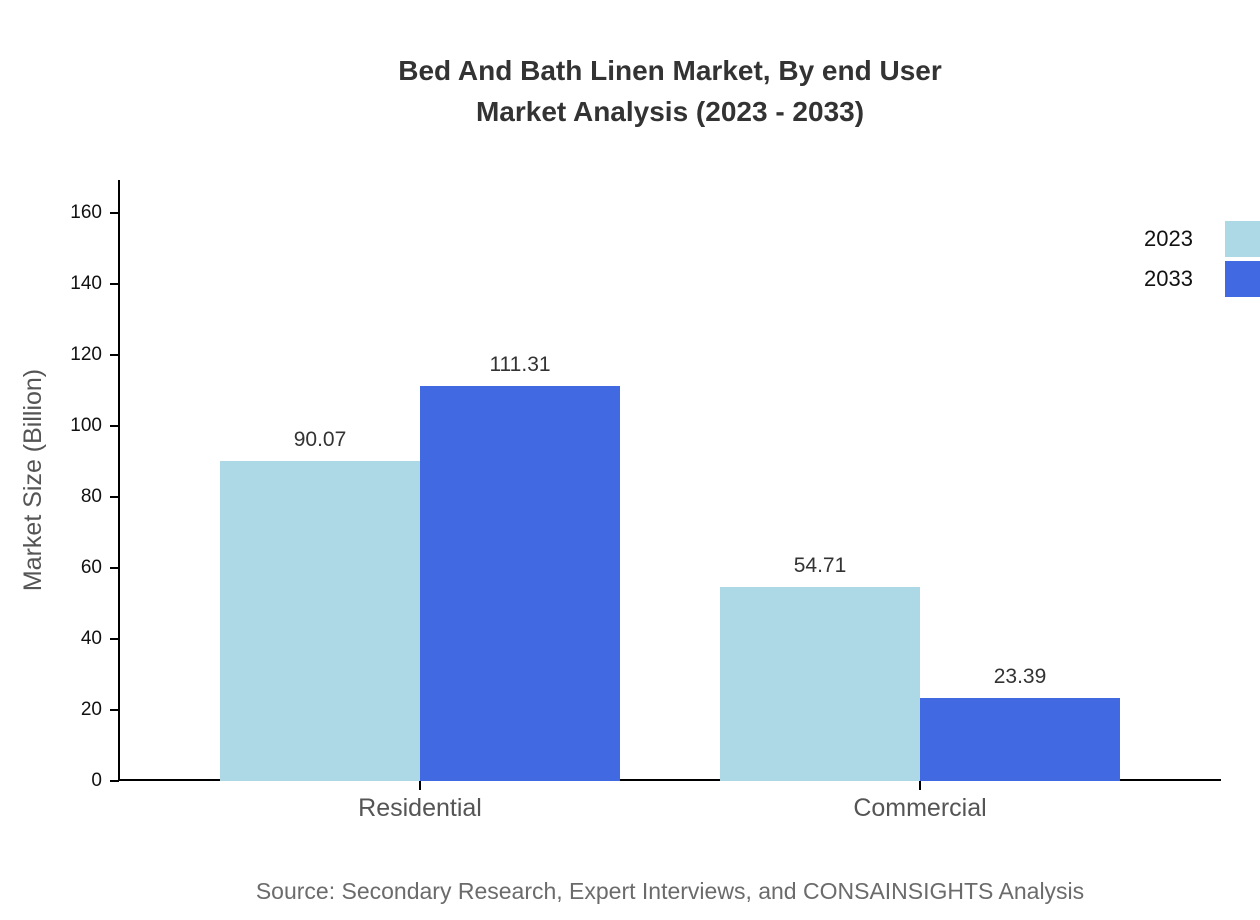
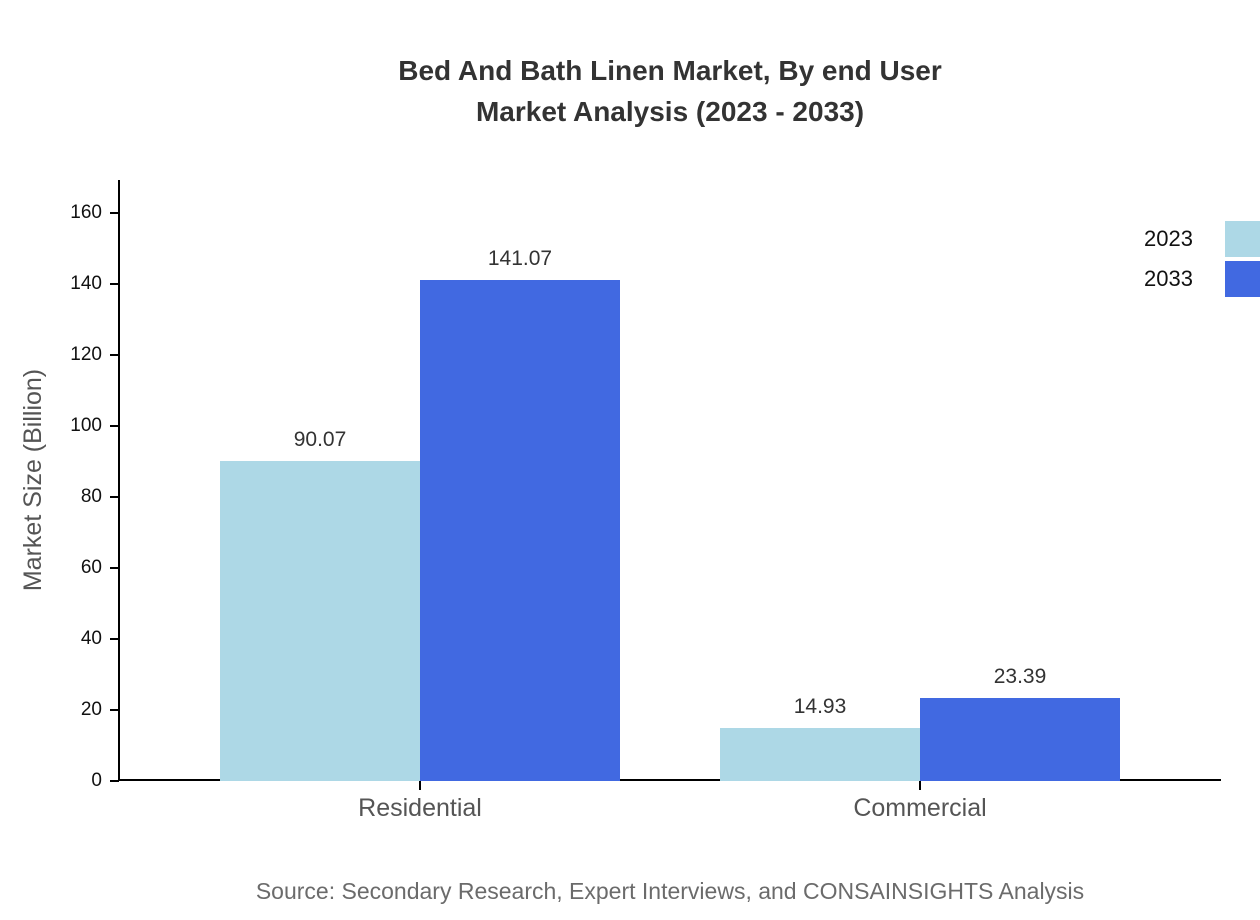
2033/Residential: 111.31 -> 141.07
2023/Commercial: 54.71 -> 14.93
